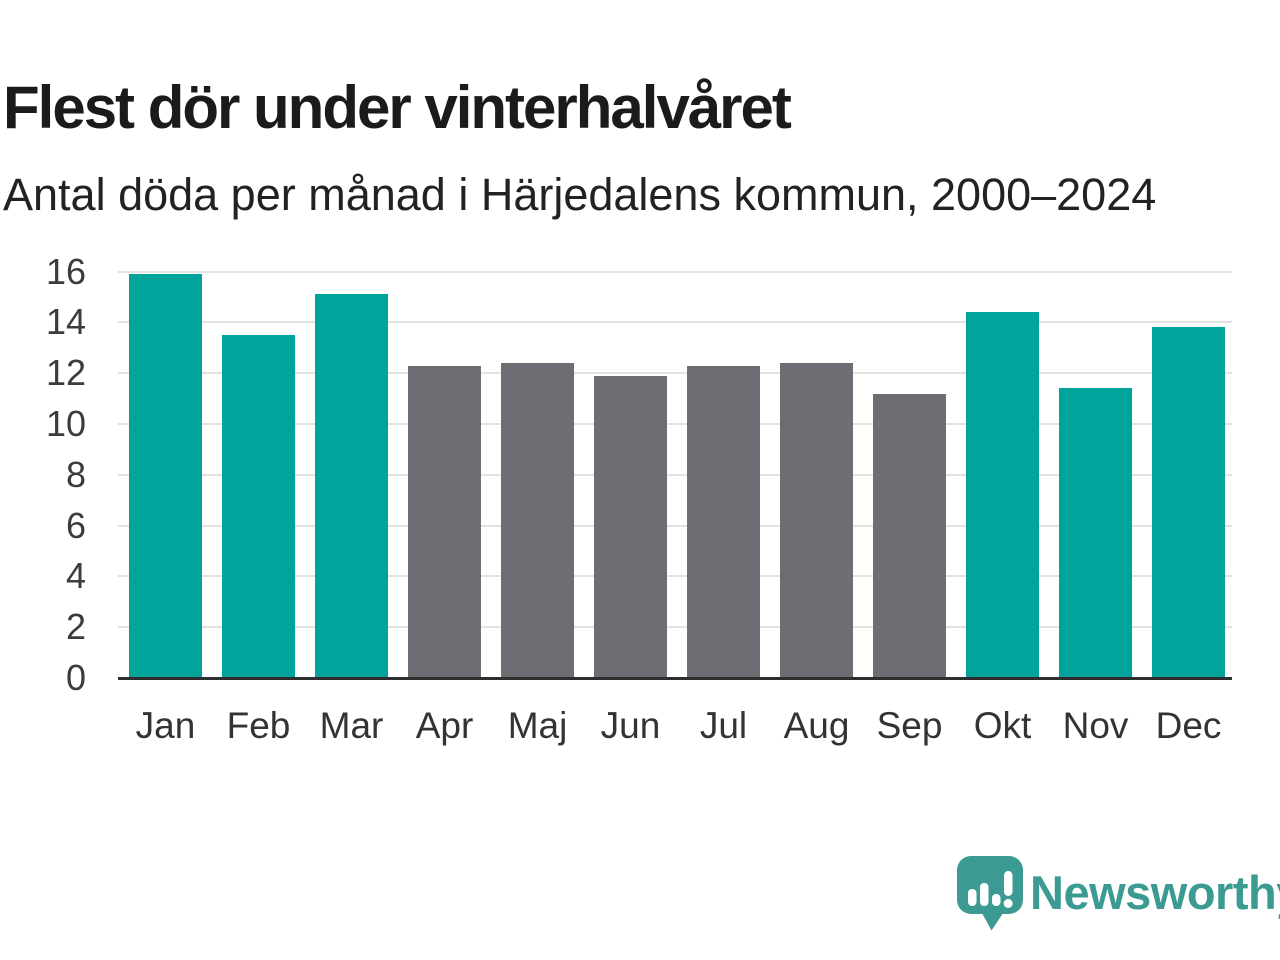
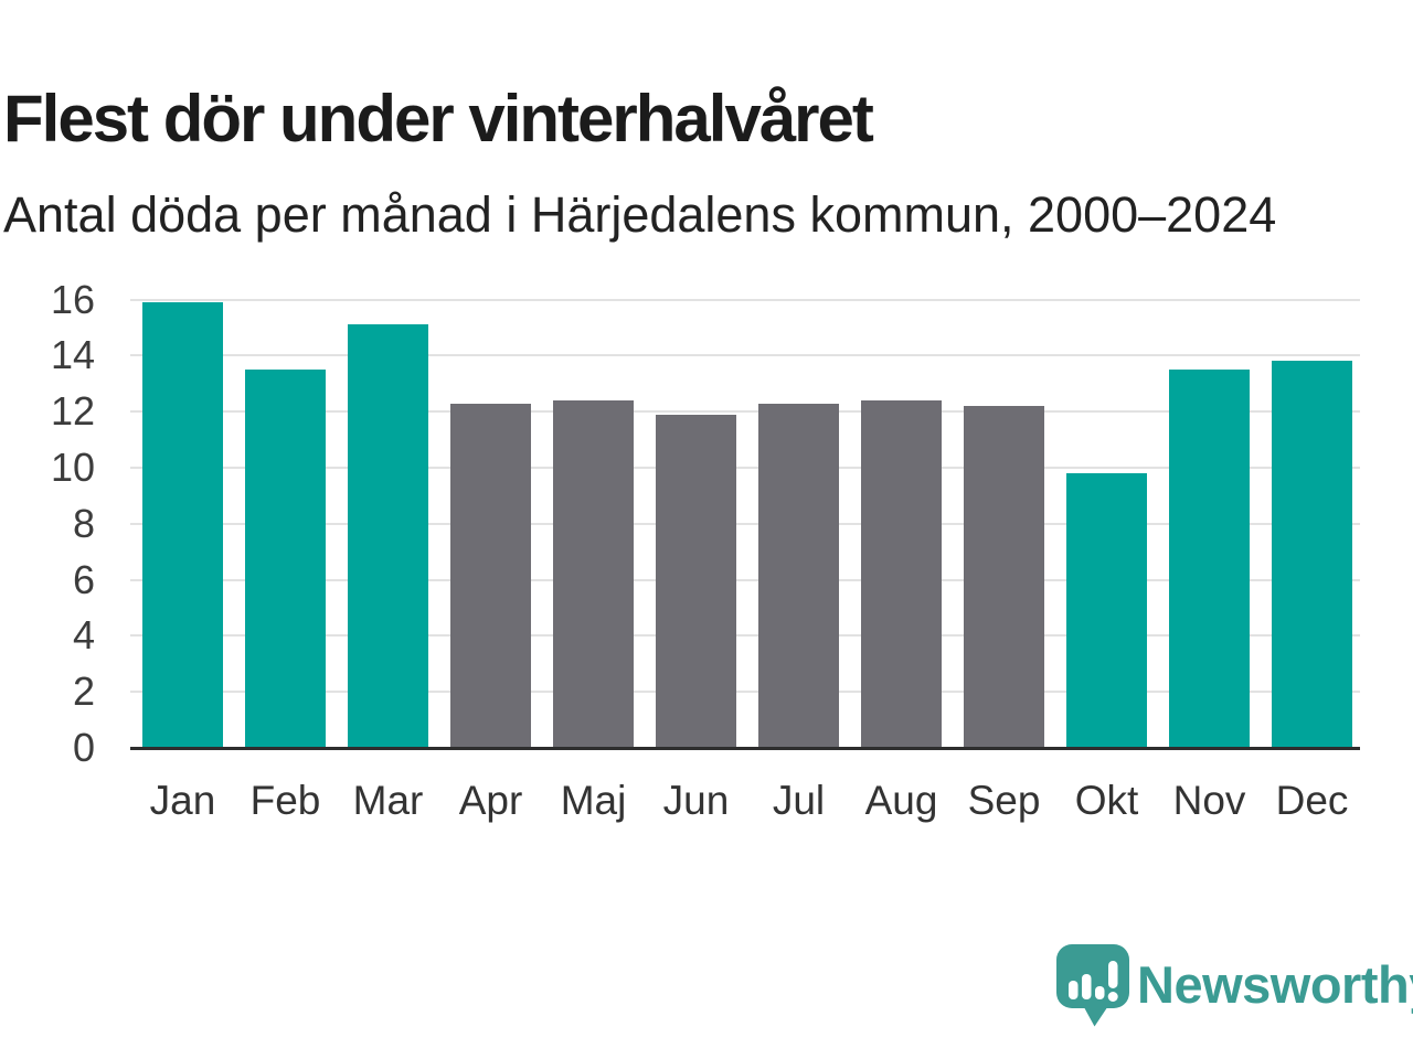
Sep: 11.2 -> 12.2
Okt: 14.4 -> 9.8
Nov: 11.4 -> 13.5
